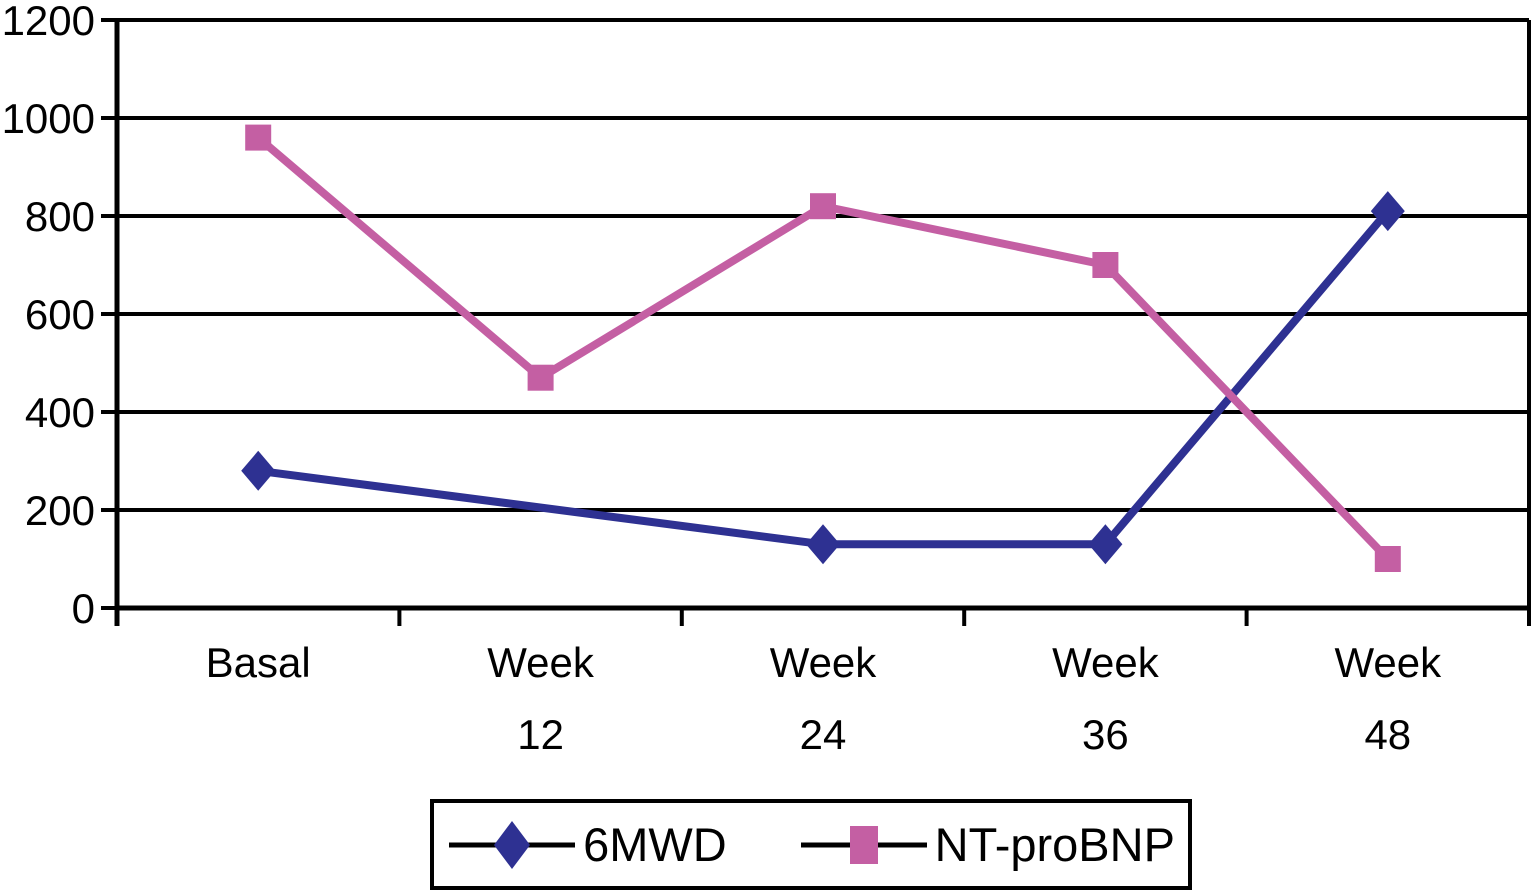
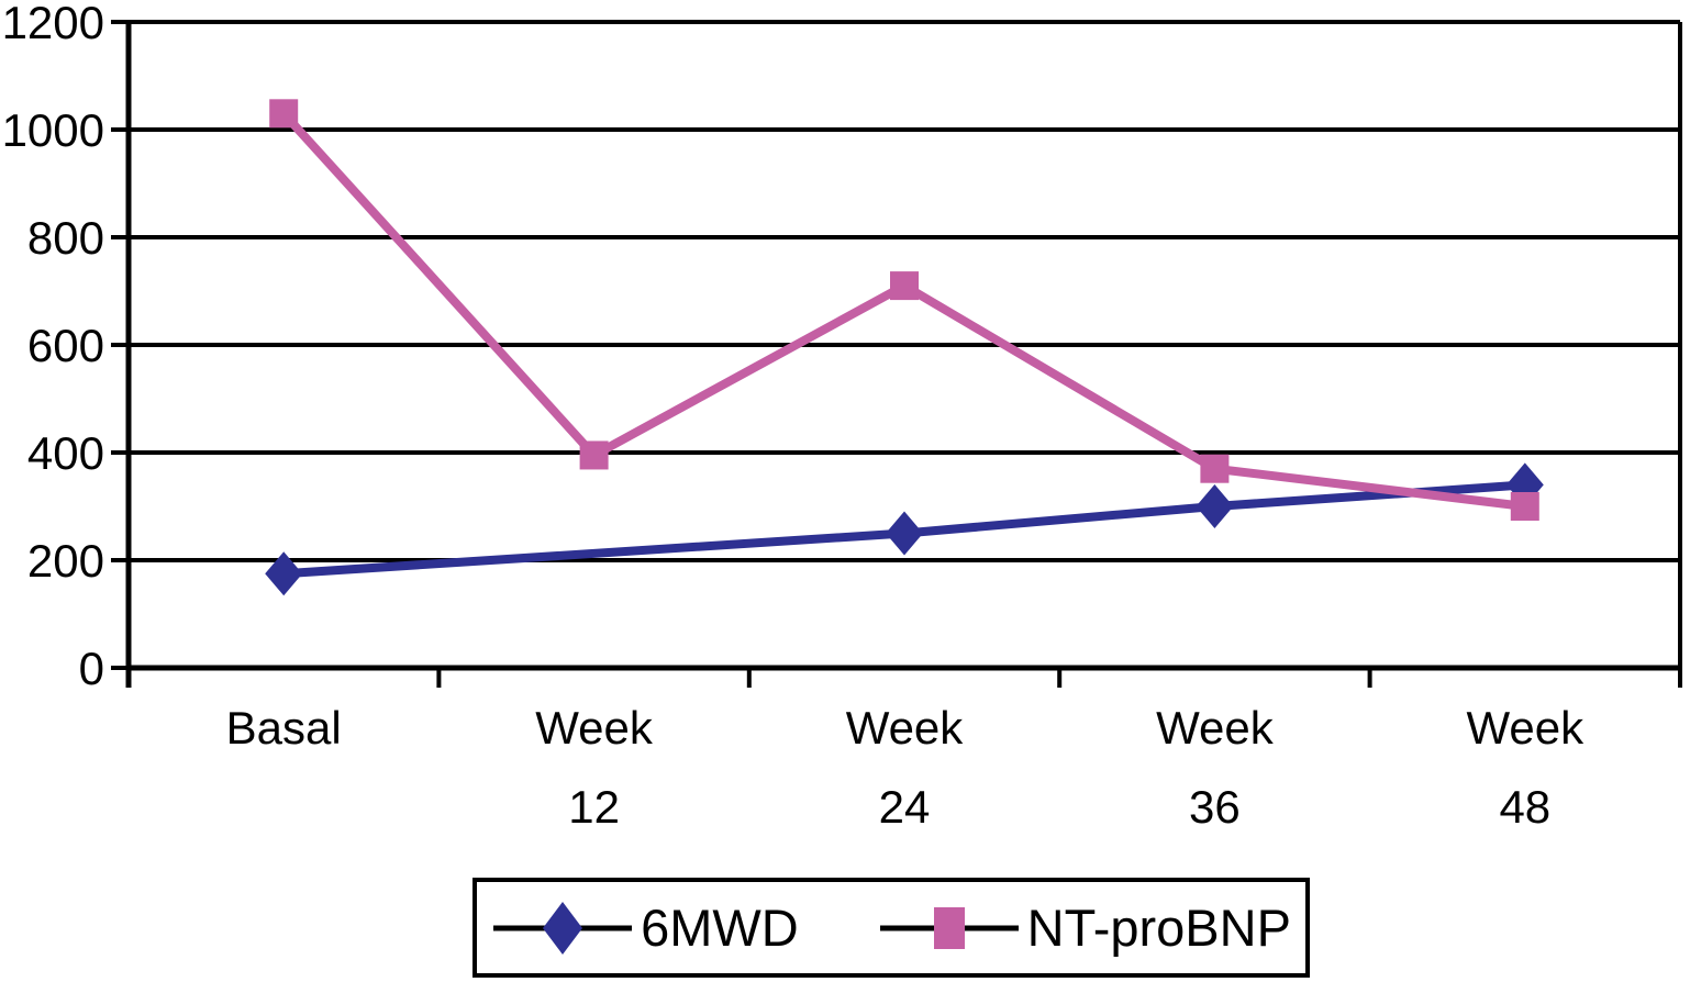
6MWD/Basal: 280 -> 180
NT-proBNP/Basal: 960 -> 1030
NT-proBNP/Week 12: 470 -> 400
6MWD/Week 24: 130 -> 250
NT-proBNP/Week 24: 820 -> 710
6MWD/Week 36: 130 -> 300
NT-proBNP/Week 36: 700 -> 370
6MWD/Week 48: 810 -> 340
NT-proBNP/Week 48: 100 -> 300
